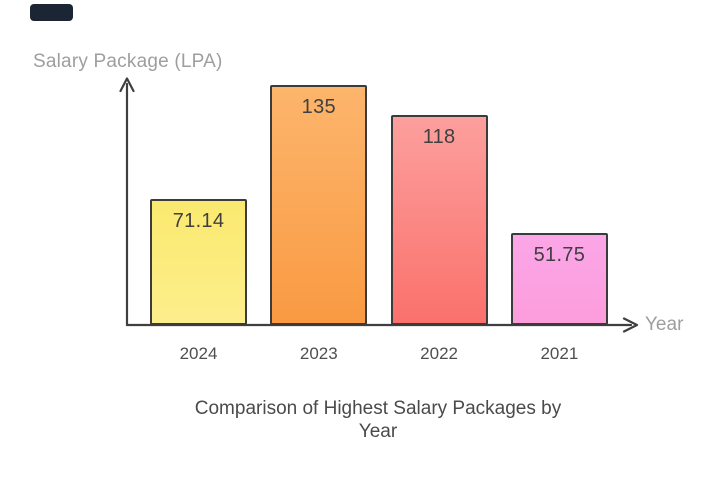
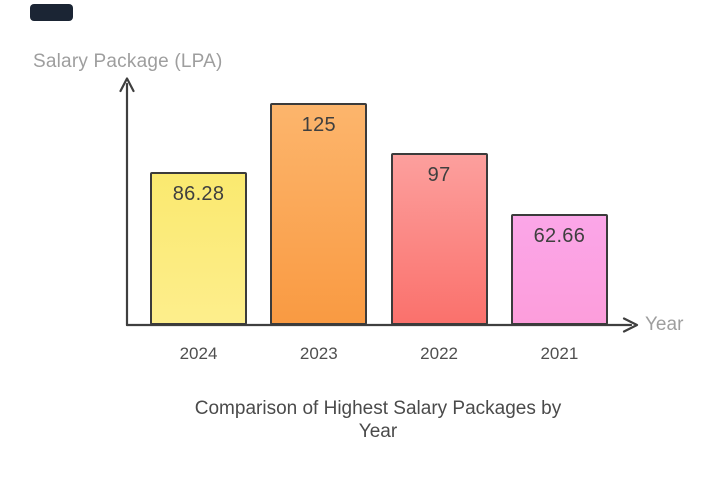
2024: 71.14 -> 86.28
2023: 135 -> 125
2022: 118 -> 97
2021: 51.75 -> 62.66
